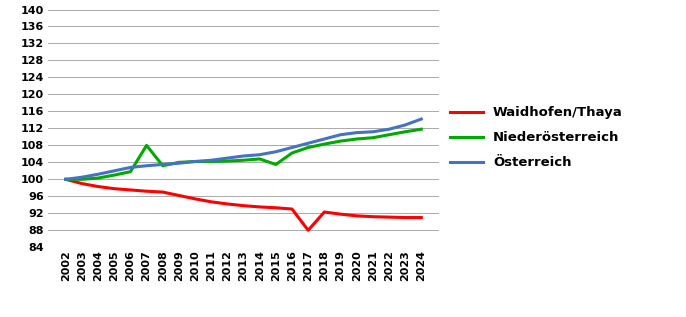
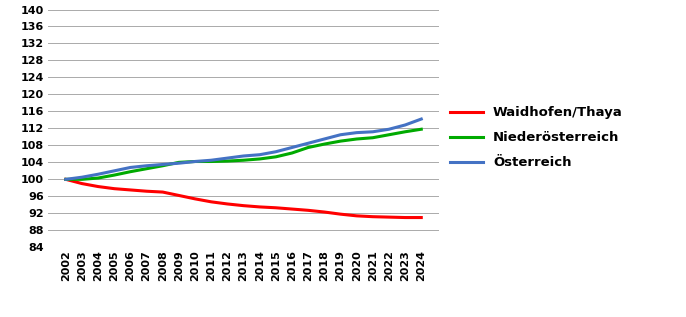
Niederösterreich/2007: 108.0 -> 102.5
Niederösterreich/2015: 103.5 -> 105.3
Waidhofen/Thaya/2017: 88.0 -> 92.7
